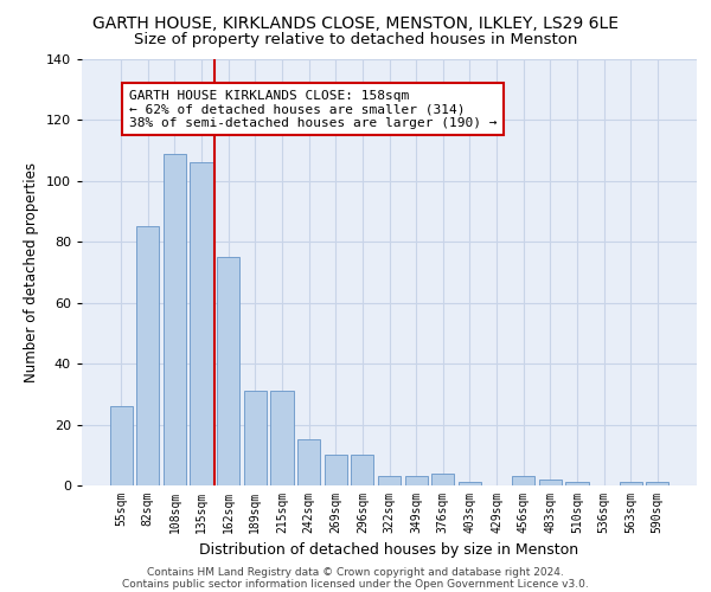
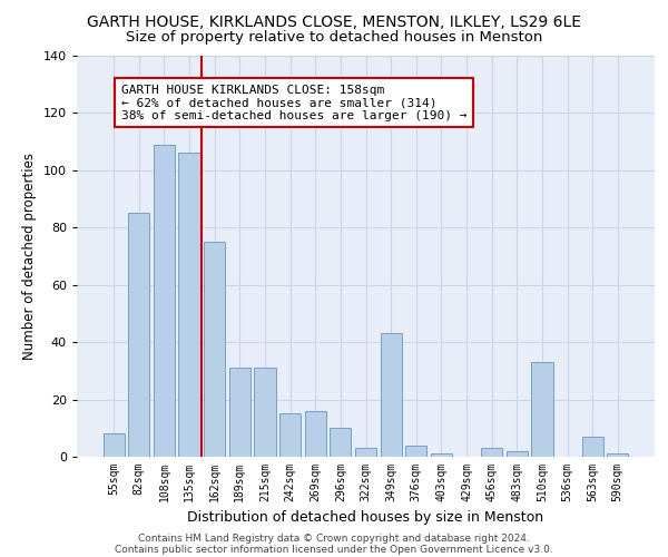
55sqm: 26 -> 8
269sqm: 10 -> 16
349sqm: 3 -> 43
510sqm: 1 -> 33
563sqm: 1 -> 7
